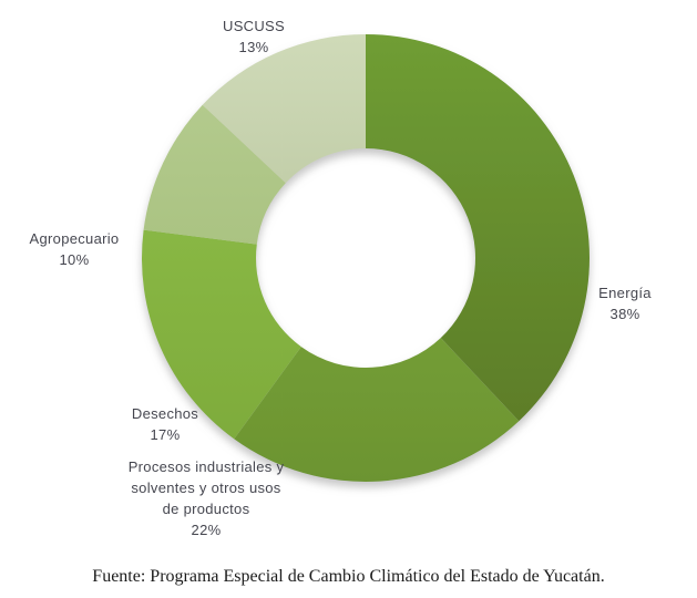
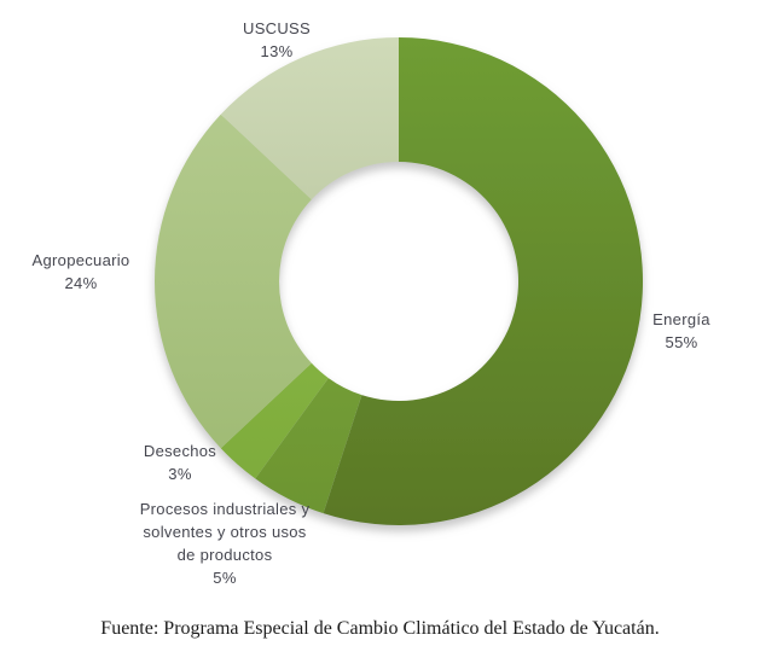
Energía: 38% -> 55%
Procesos industriales y solventes y otros usos de productos: 22% -> 5%
Desechos: 17% -> 3%
Agropecuario: 10% -> 24%
